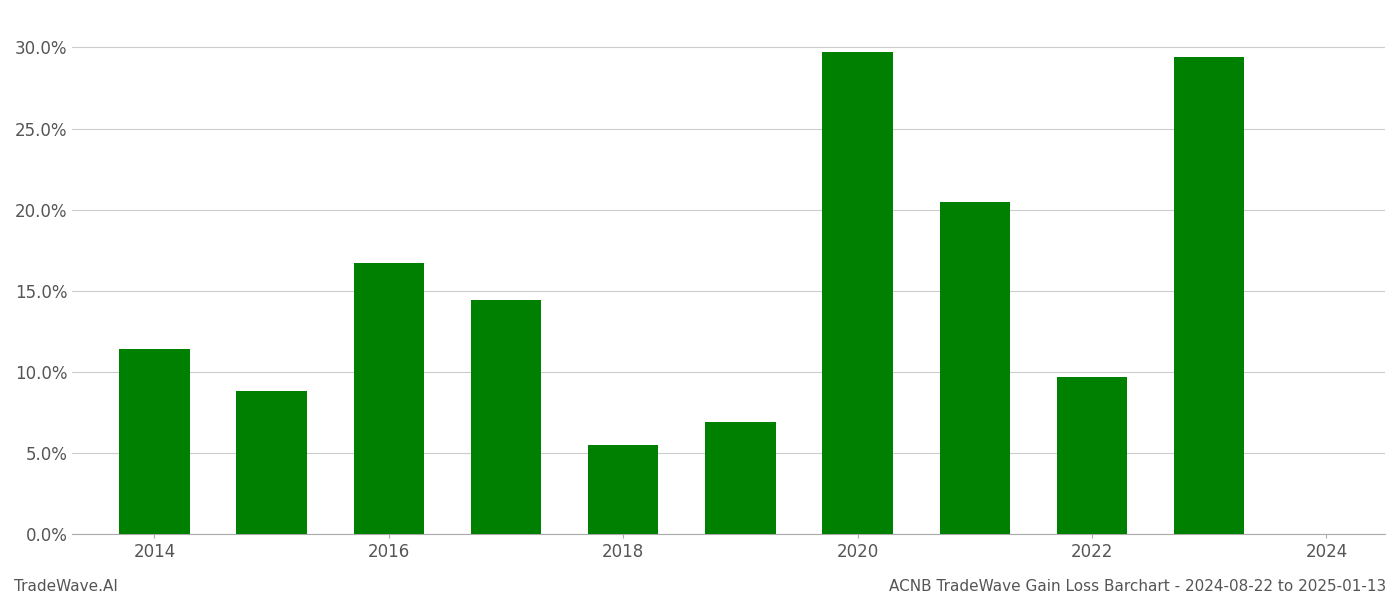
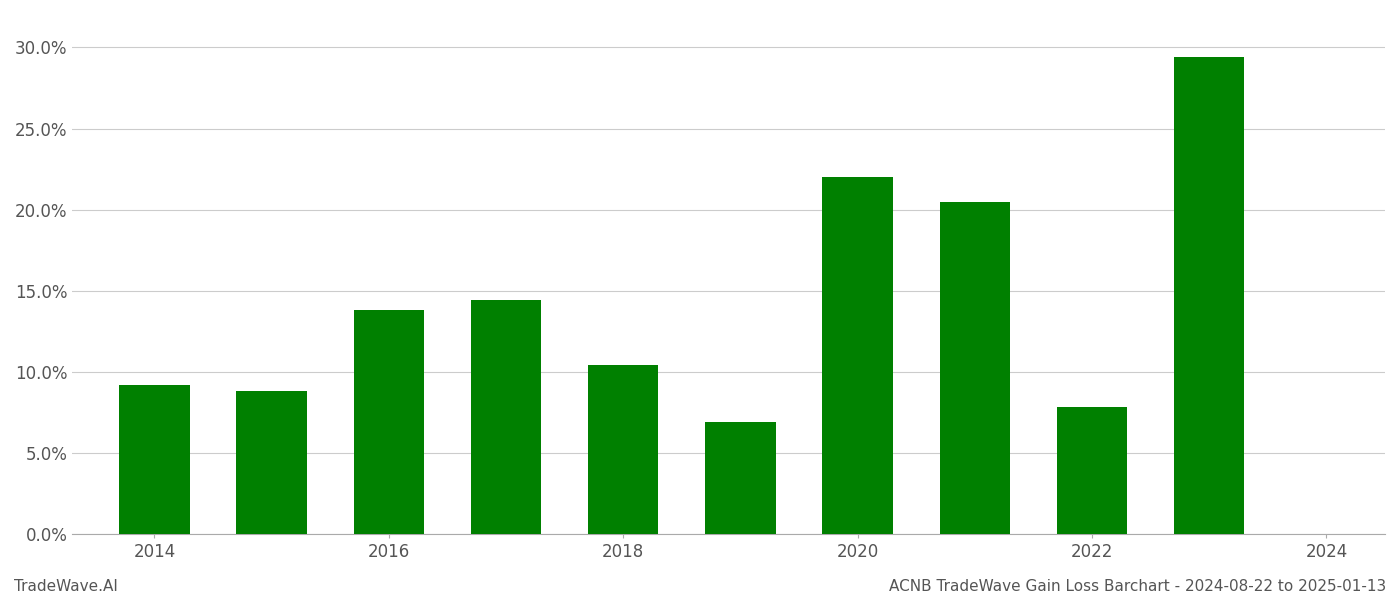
2014: 11.4% -> 9.2%
2016: 16.7% -> 13.8%
2018: 5.5% -> 10.4%
2020: 29.7% -> 22.0%
2022: 9.7% -> 7.8%
